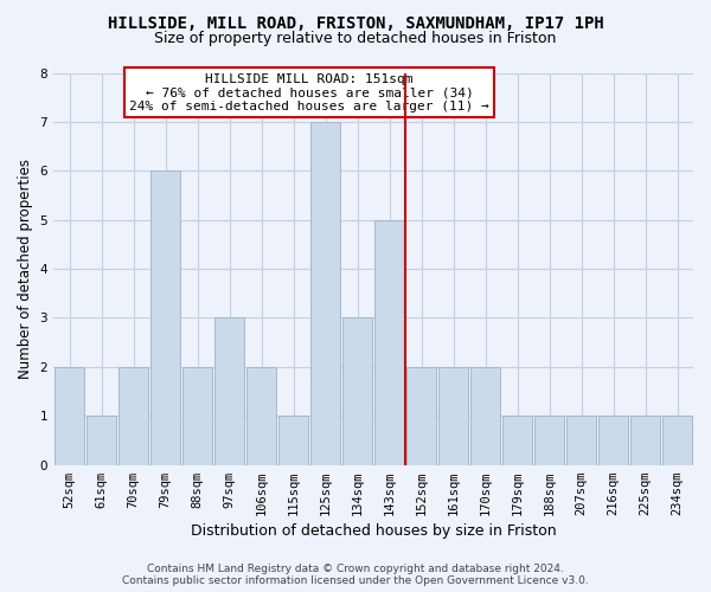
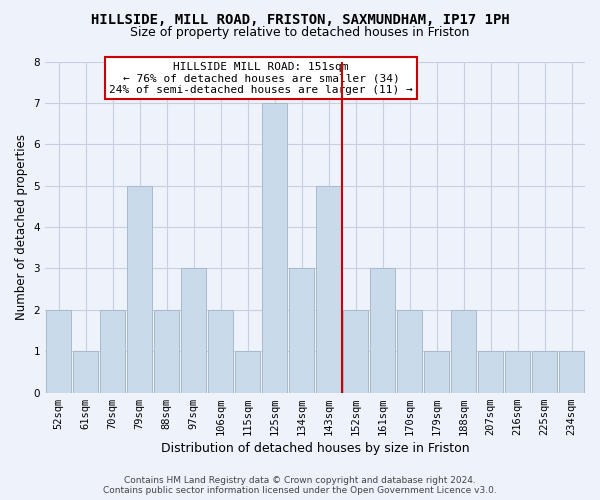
79sqm: 6 -> 5
161sqm: 2 -> 3
188sqm: 1 -> 2
